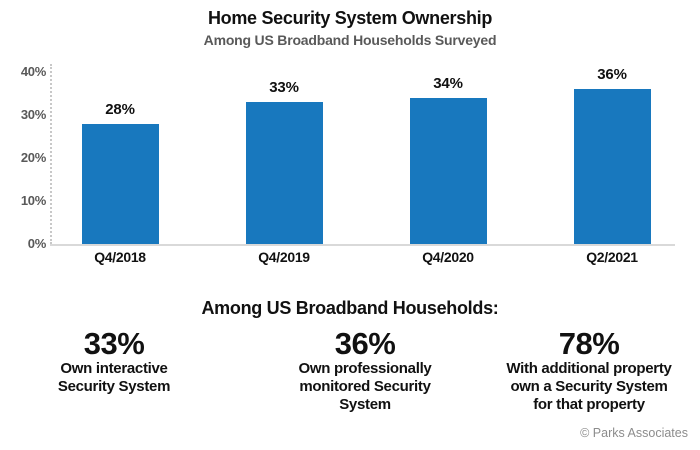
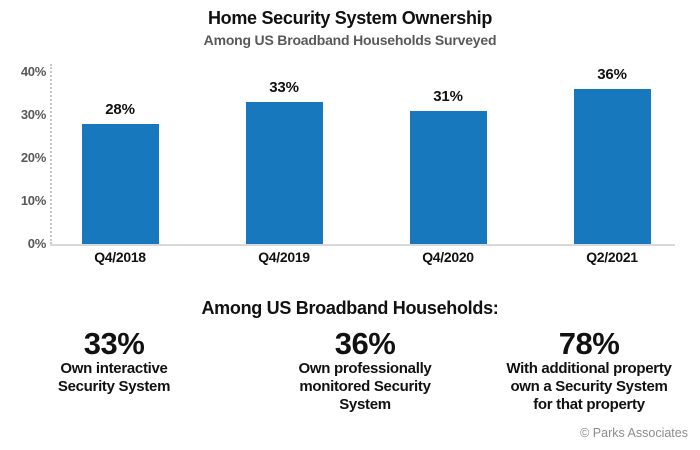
Q4/2020: 34% -> 31%
